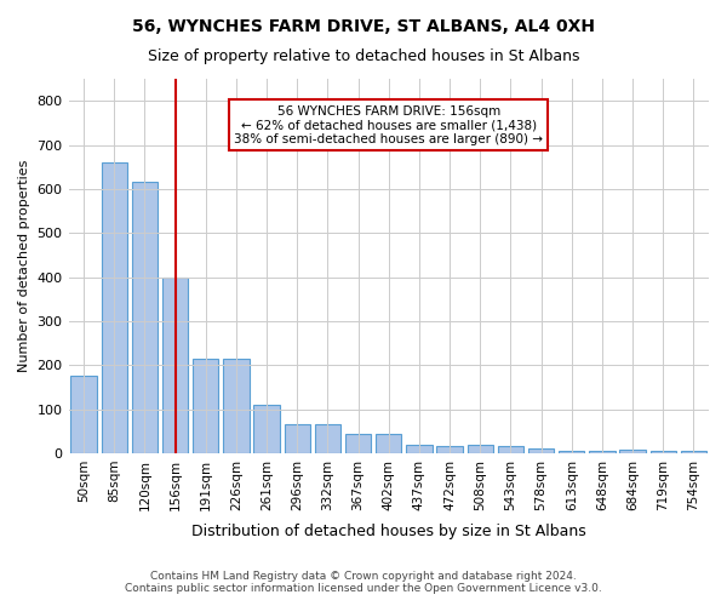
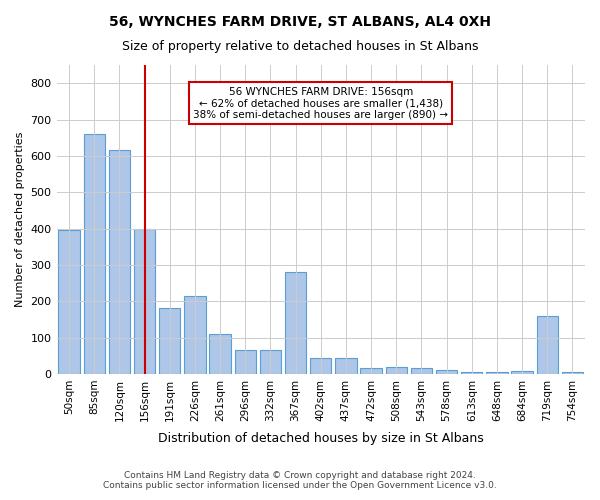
50sqm: 175 -> 395
191sqm: 215 -> 180
367sqm: 45 -> 280
437sqm: 18 -> 45
719sqm: 5 -> 160
